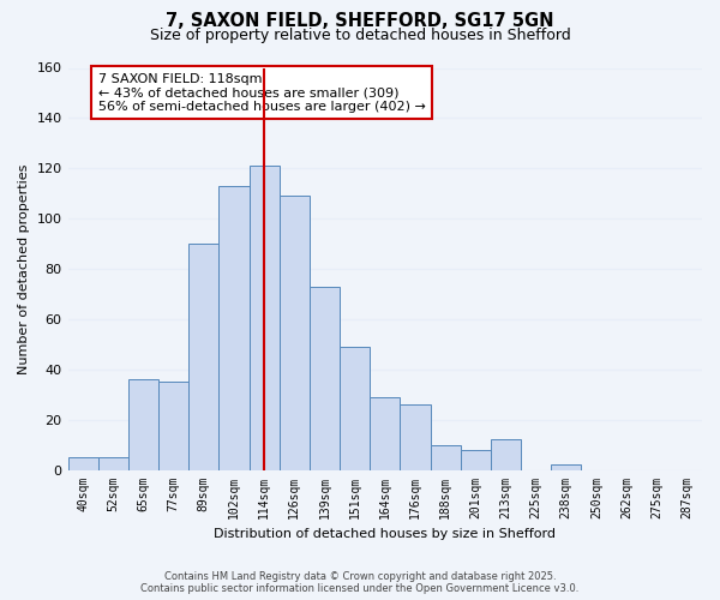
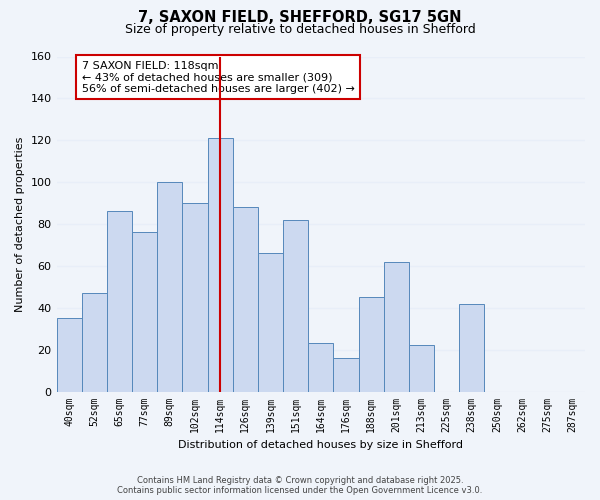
40sqm: 5 -> 35
52sqm: 5 -> 47
65sqm: 36 -> 86
77sqm: 35 -> 76
89sqm: 90 -> 100
102sqm: 113 -> 90
126sqm: 109 -> 88
139sqm: 73 -> 66
151sqm: 49 -> 82
164sqm: 29 -> 23
176sqm: 26 -> 16
188sqm: 10 -> 45
201sqm: 8 -> 62
213sqm: 12 -> 22
238sqm: 2 -> 42
